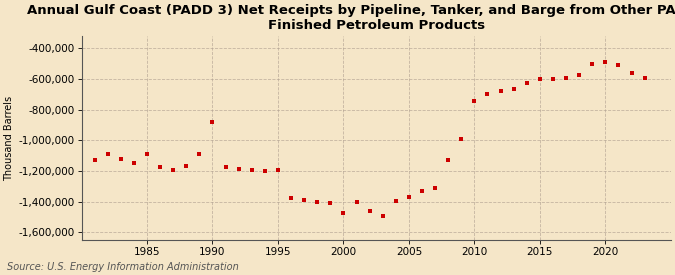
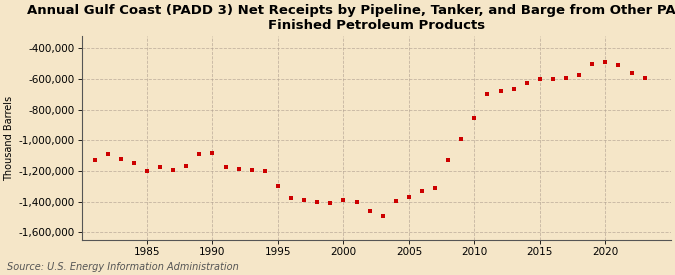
1985: -1,090,000 -> -1,200,000
1990: -880,000 -> -1,080,000
1995: -1,190,000 -> -1,300,000
2000: -1,470,000 -> -1,390,000
2010: -740,000 -> -860,000
